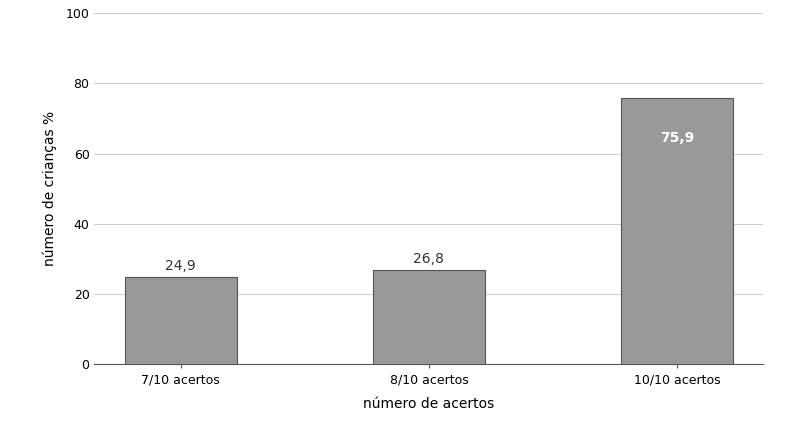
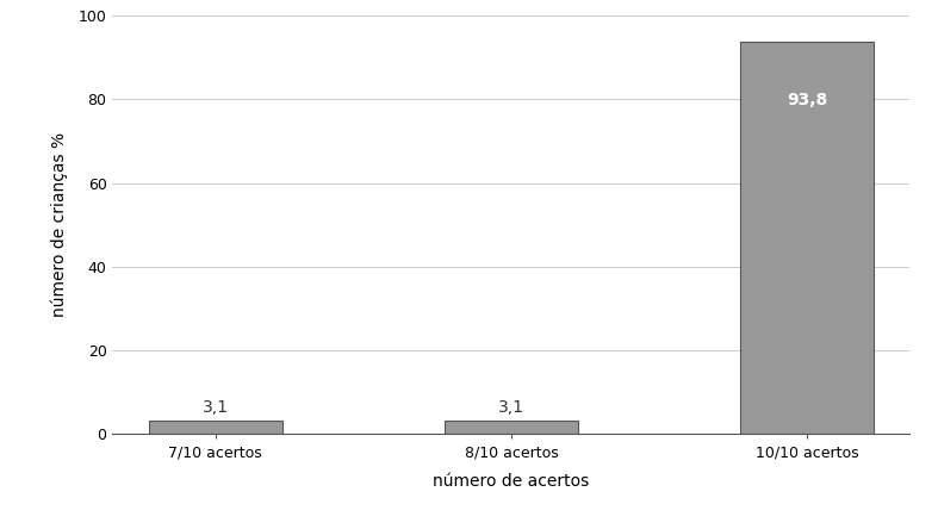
7/10 acertos: 24,9 -> 3,1
8/10 acertos: 26,8 -> 3,1
10/10 acertos: 75,9 -> 93,8
